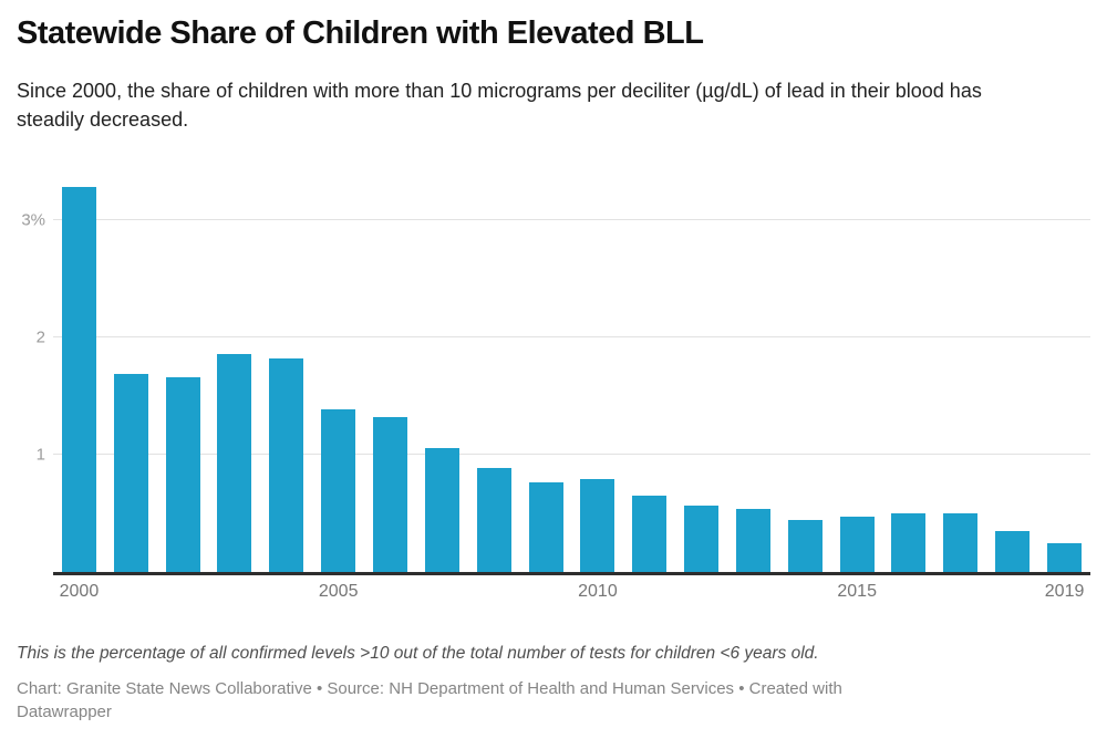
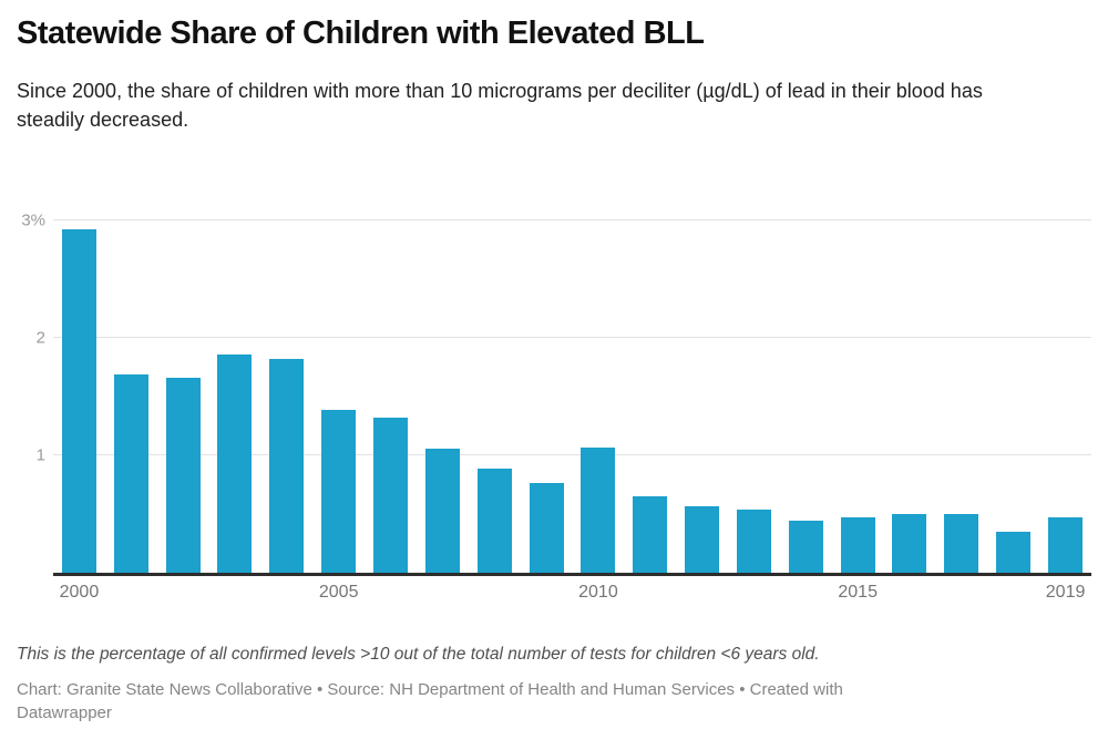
2000: 3.28% -> 2.92%
2010: 0.79% -> 1.07%
2019: 0.25% -> 0.47%
